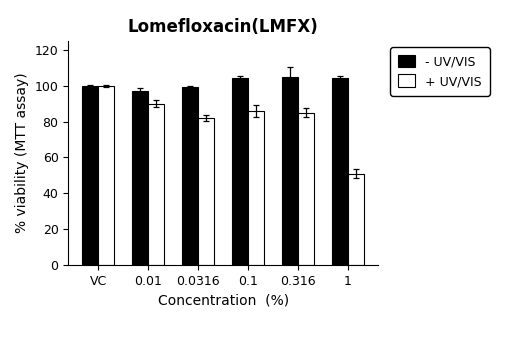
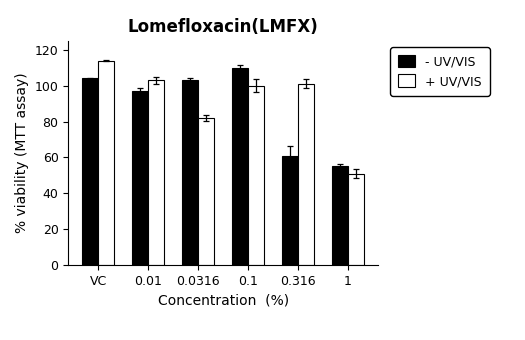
- UV/VIS/VC: 100 -> 104
+ UV/VIS/VC: 100 -> 114
+ UV/VIS/0.01: 90 -> 103
- UV/VIS/0.0316: 99 -> 103
- UV/VIS/0.1: 104 -> 110
+ UV/VIS/0.1: 86 -> 100
- UV/VIS/0.316: 105 -> 61
+ UV/VIS/0.316: 85 -> 101
- UV/VIS/1: 104 -> 55
